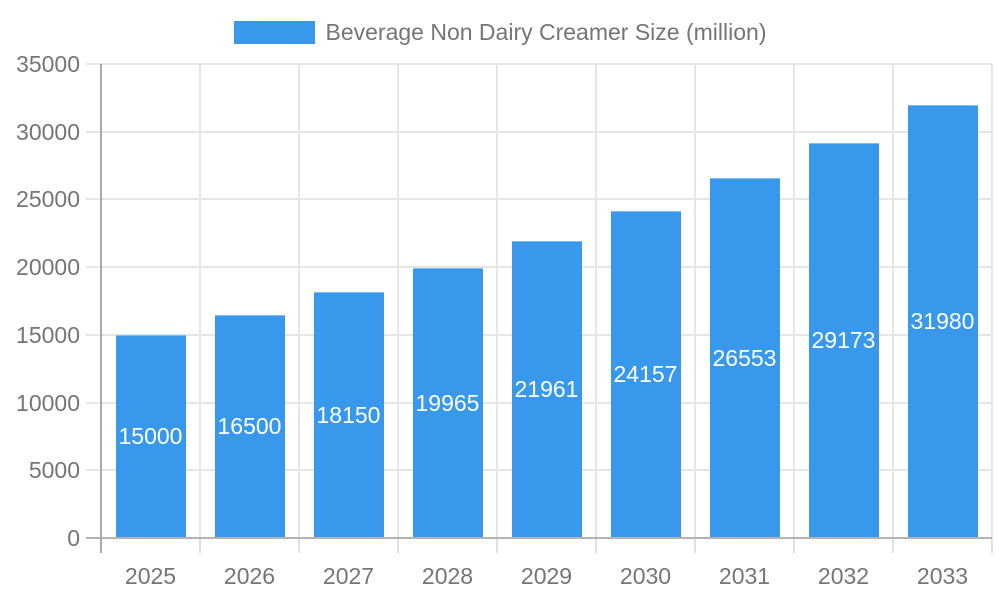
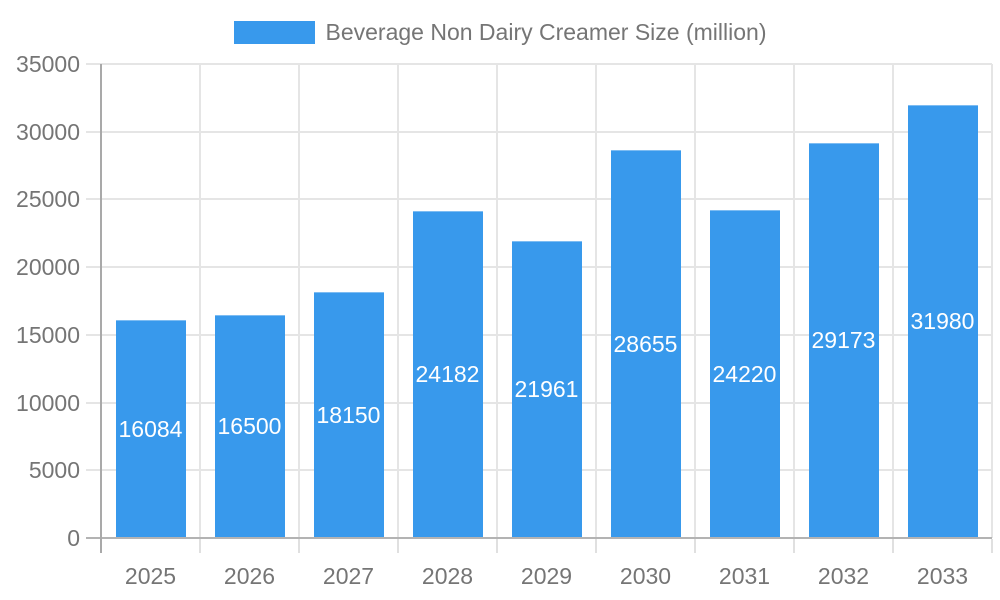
2025: 15000 -> 16084
2028: 19965 -> 24182
2030: 24157 -> 28655
2031: 26553 -> 24220
